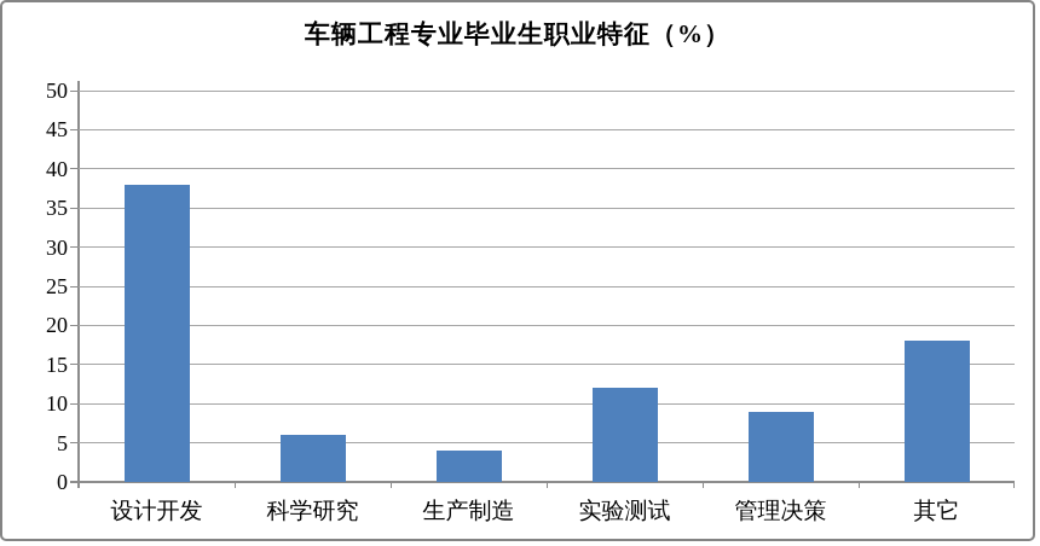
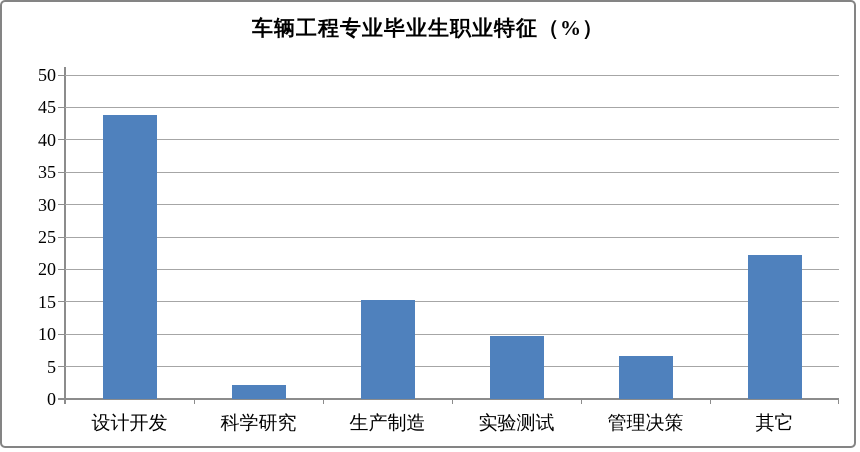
设计开发: 38 -> 44
科学研究: 6 -> 2
生产制造: 4 -> 15
实验测试: 12 -> 10
管理决策: 9 -> 7
其它: 18 -> 22
